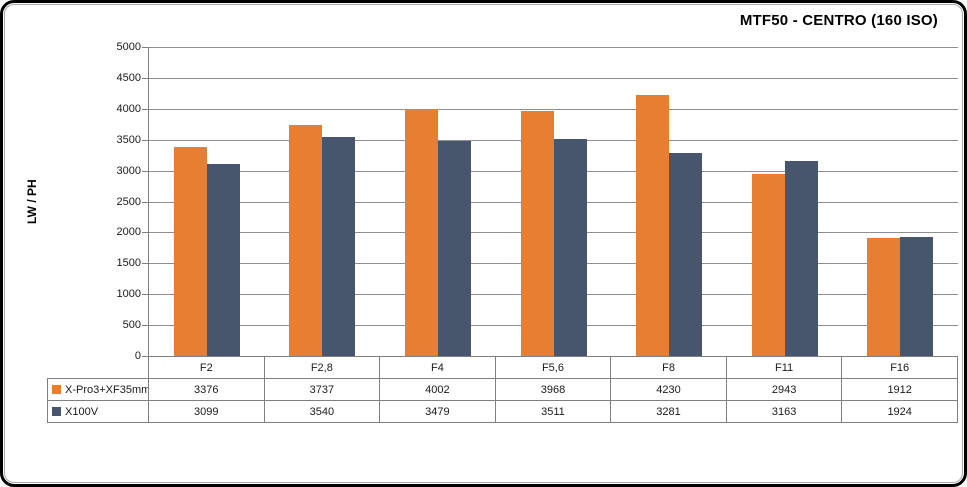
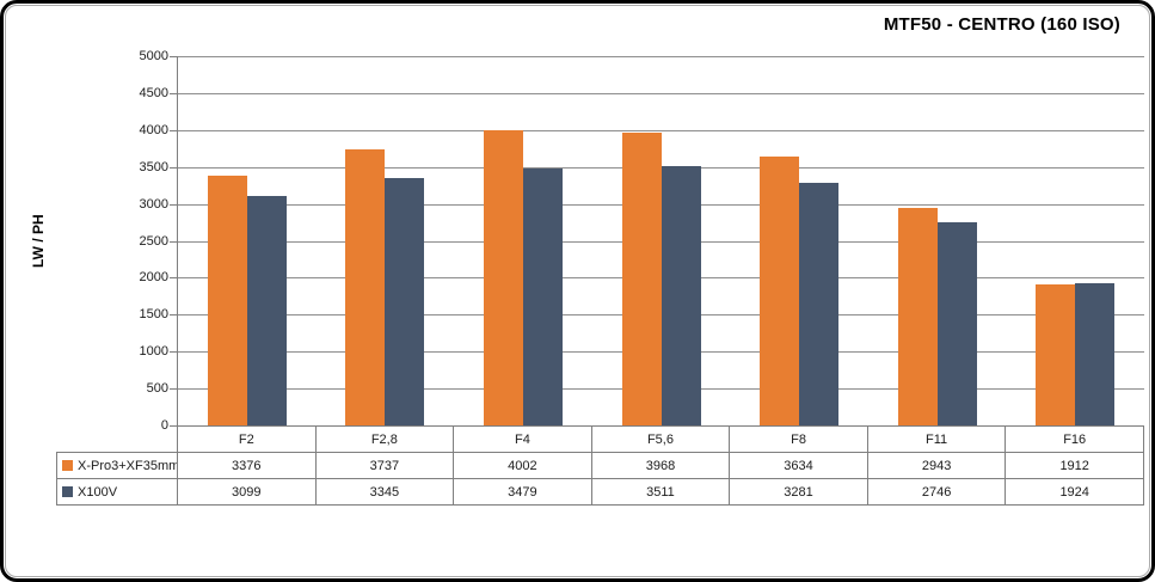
X100V/F2,8: 3540 -> 3345
X-Pro3+XF35mmf/1.4/F8: 4230 -> 3634
X100V/F11: 3163 -> 2746
